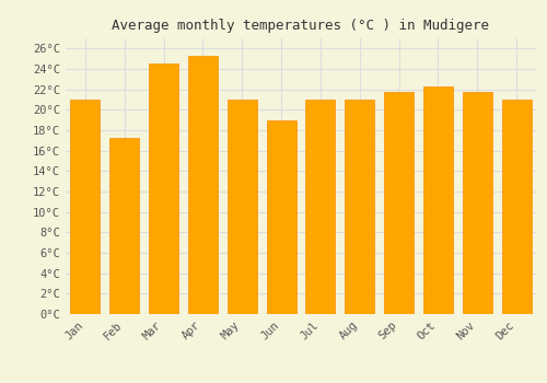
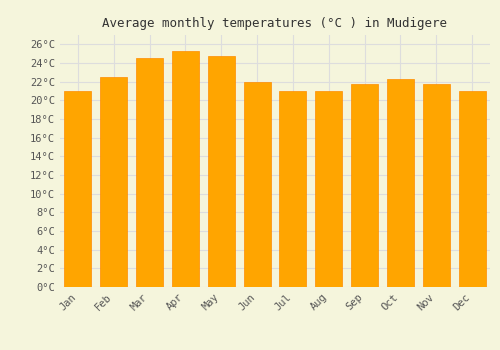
Feb: 17.2°C -> 22.5°C
May: 21.0°C -> 24.7°C
Jun: 19.0°C -> 22.0°C
